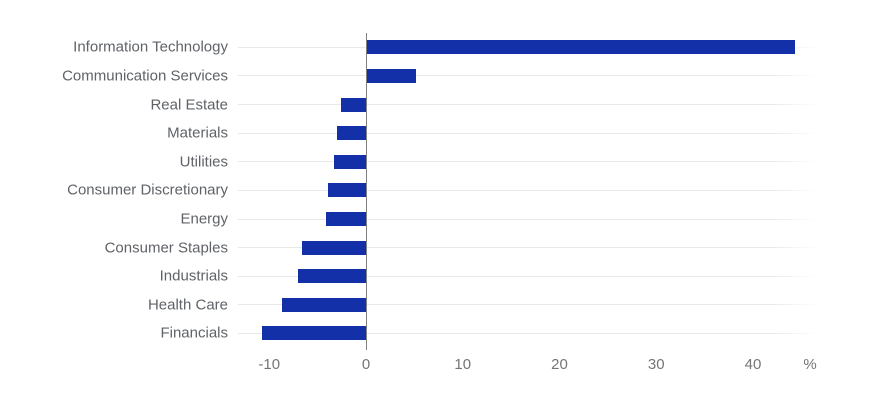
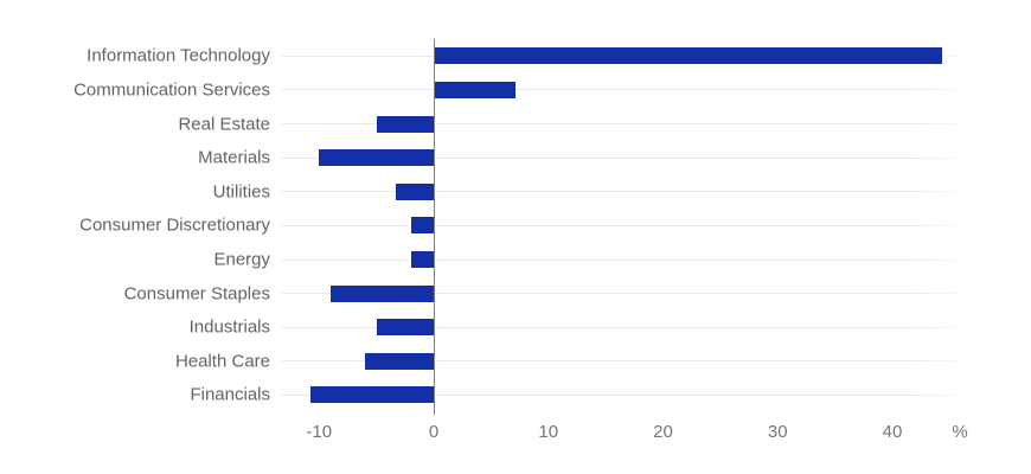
Communication Services: 5 -> 7
Real Estate: -3 -> -5
Materials: -3 -> -10
Consumer Discretionary: -4 -> -2
Energy: -4 -> -2
Consumer Staples: -7 -> -9
Industrials: -7 -> -5
Health Care: -9 -> -6
